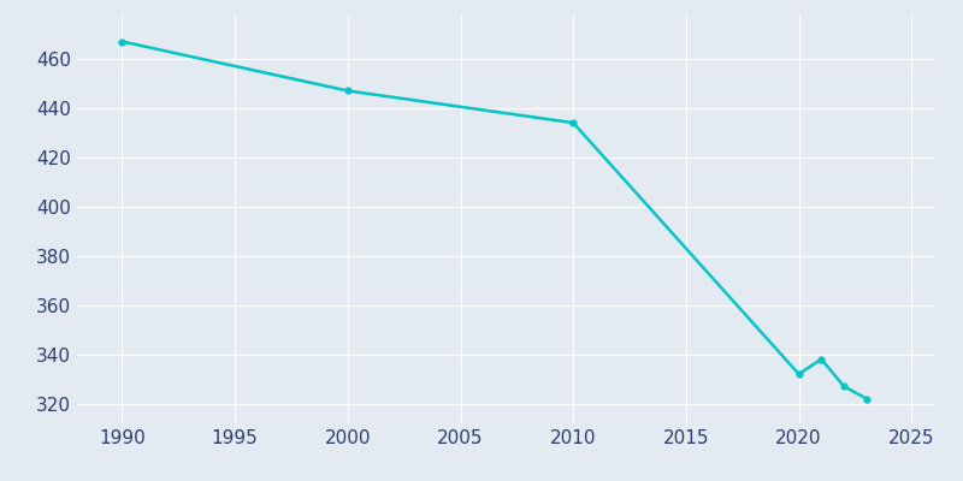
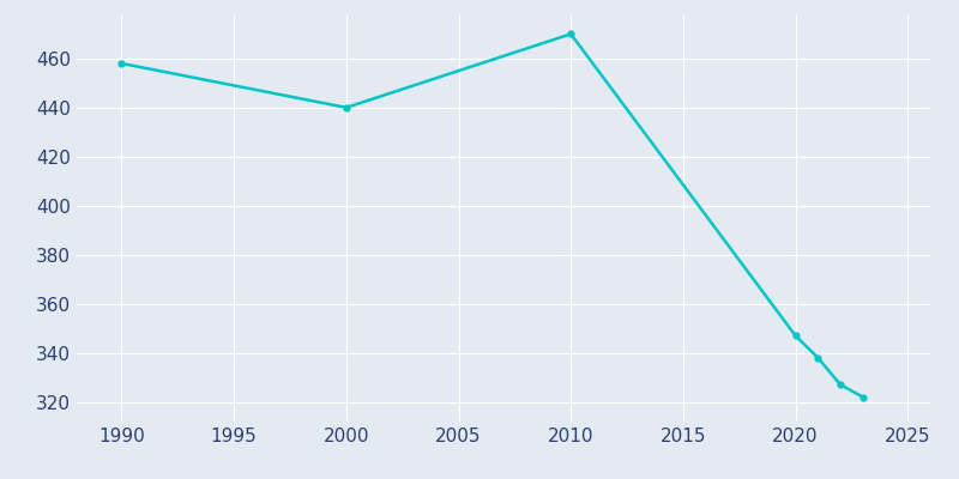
1990: 467 -> 458
2000: 447 -> 440
2010: 434 -> 470
2020: 332 -> 347
